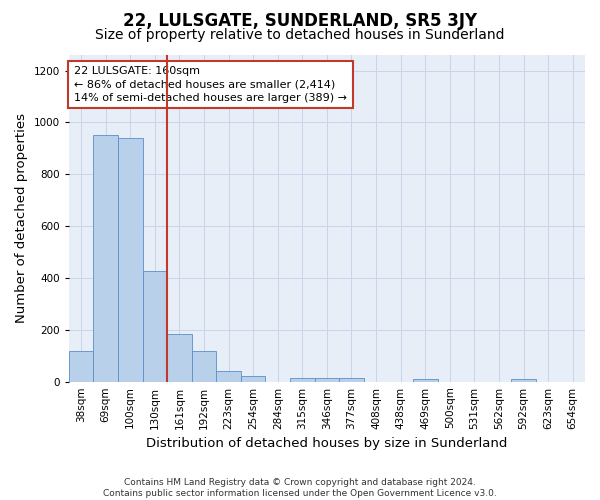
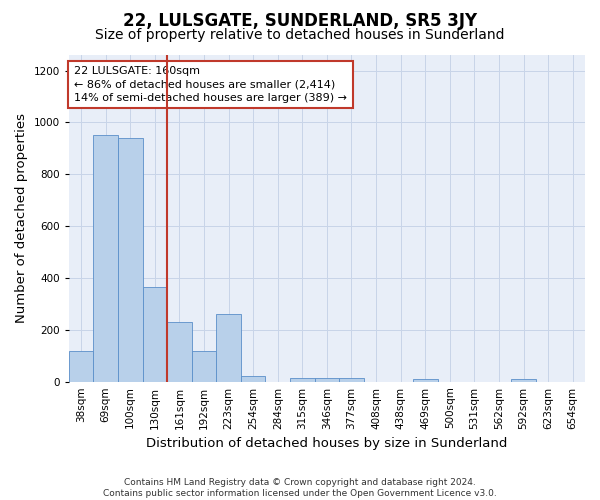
130sqm: 425 -> 365
161sqm: 183 -> 230
223sqm: 43 -> 260
